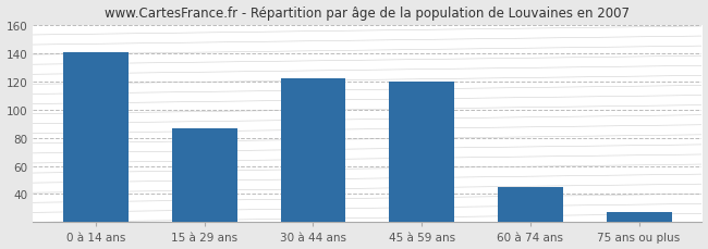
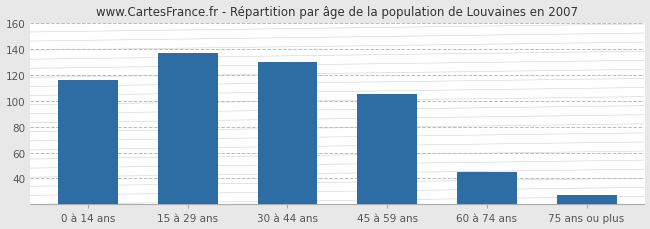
0 à 14 ans: 141 -> 116
15 à 29 ans: 87 -> 137
30 à 44 ans: 122 -> 130
45 à 59 ans: 120 -> 105
